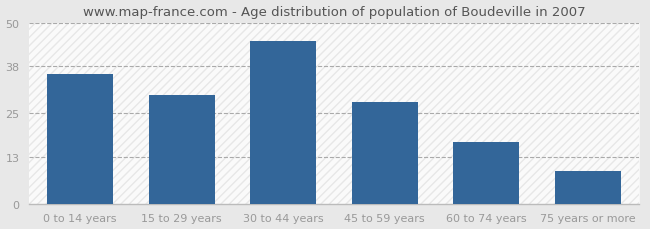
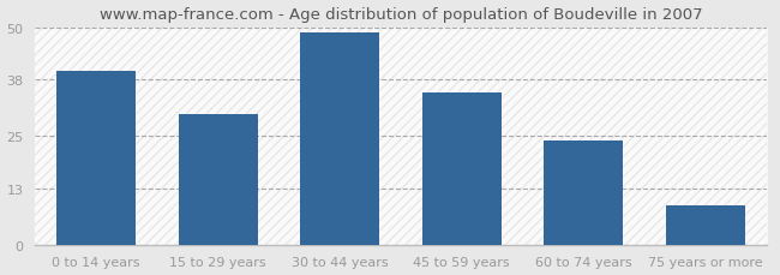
0 to 14 years: 36 -> 40
30 to 44 years: 45 -> 49
45 to 59 years: 28 -> 35
60 to 74 years: 17 -> 24
